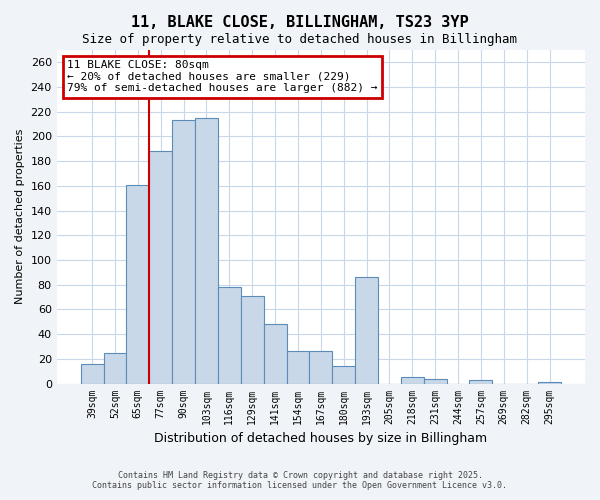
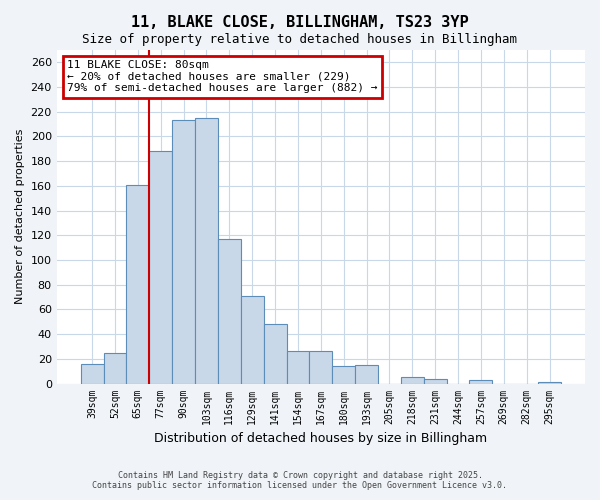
116sqm: 78 -> 117
193sqm: 86 -> 15
